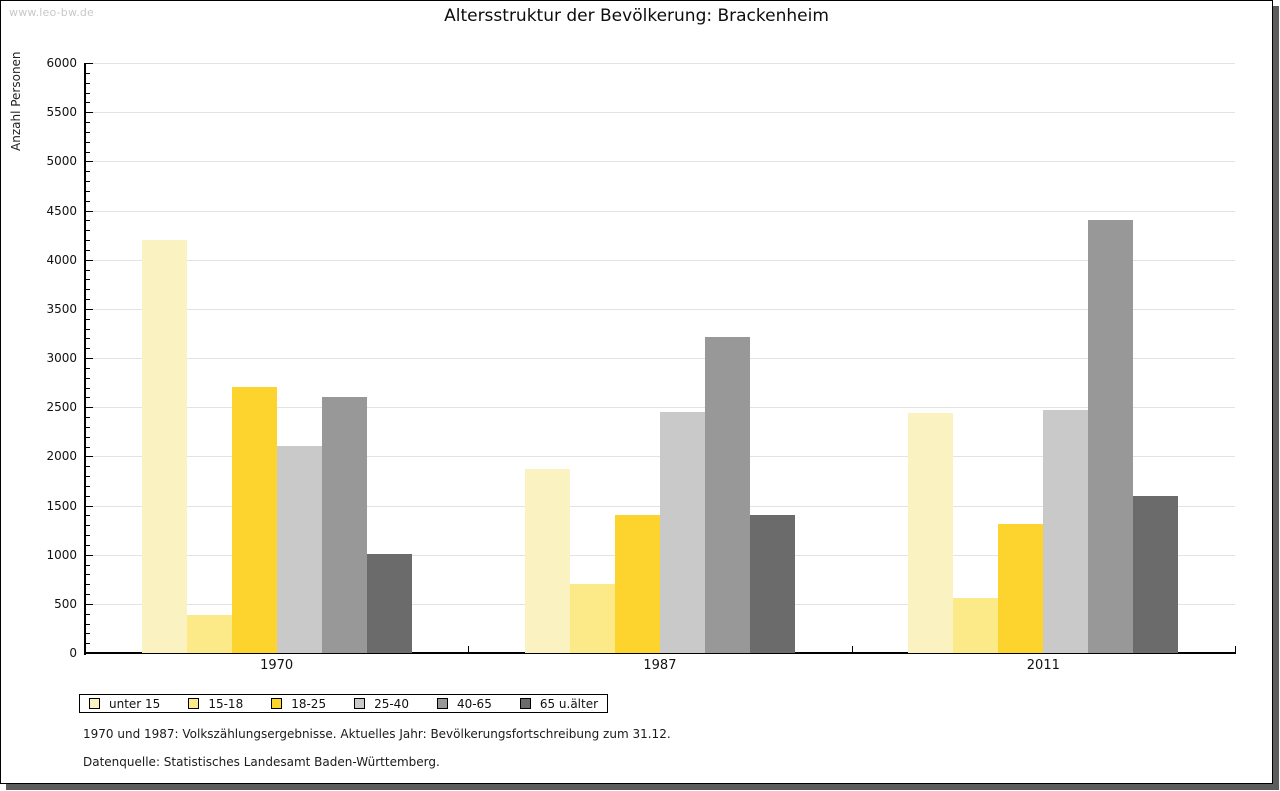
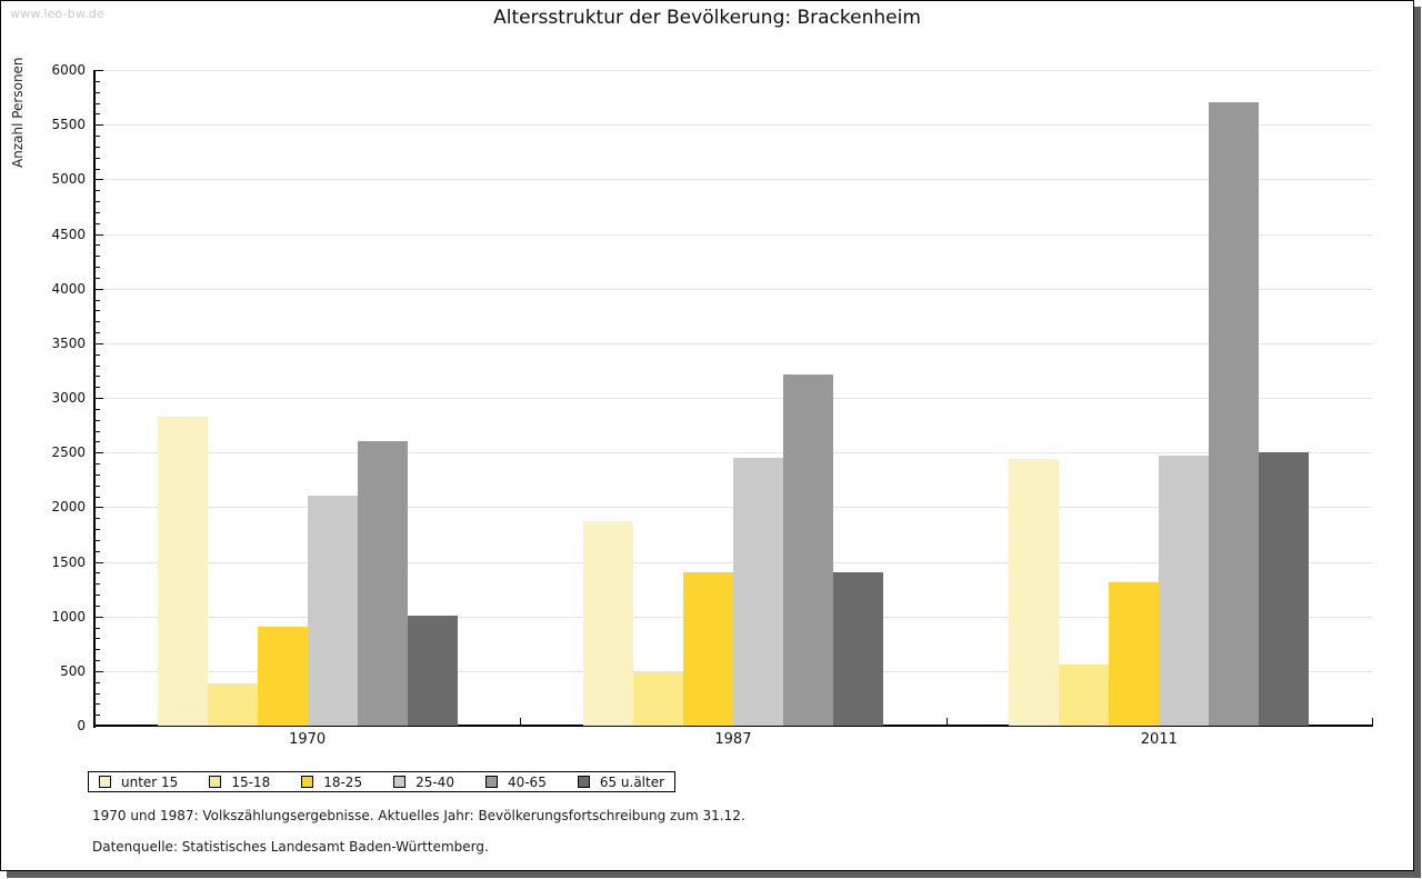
unter 15/1970: 4200 -> 2800
18-25/1970: 2700 -> 900
15-18/1987: 700 -> 500
40-65/2011: 4400 -> 5700
65 u.älter/2011: 1600 -> 2500
